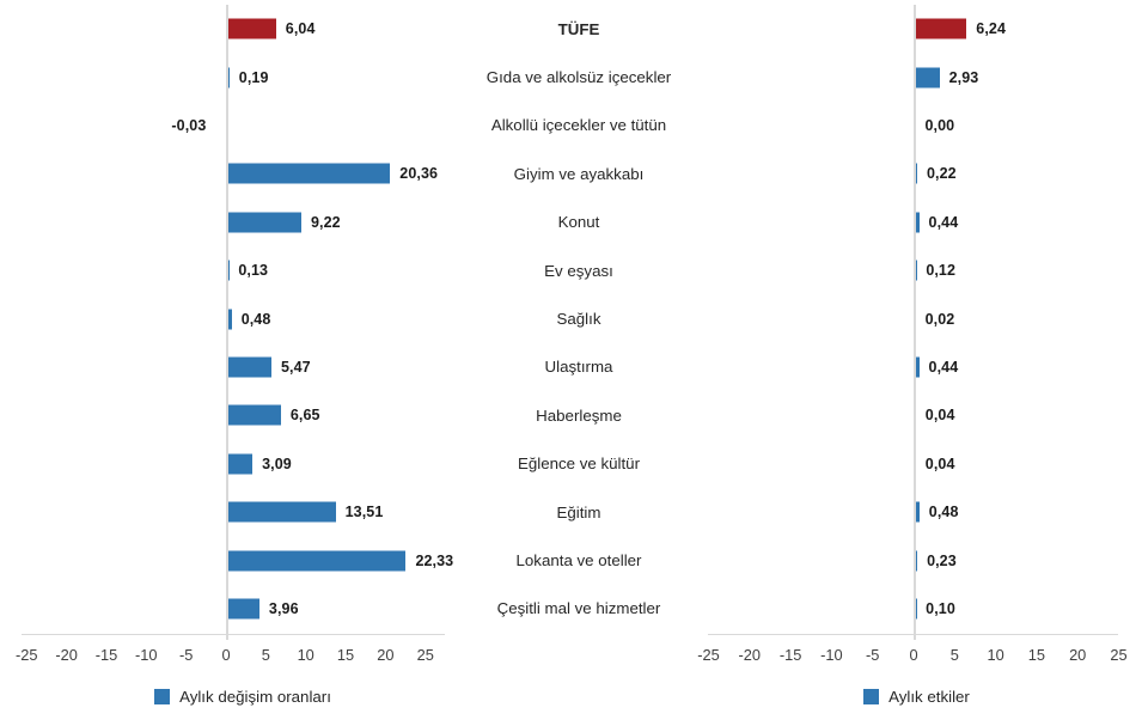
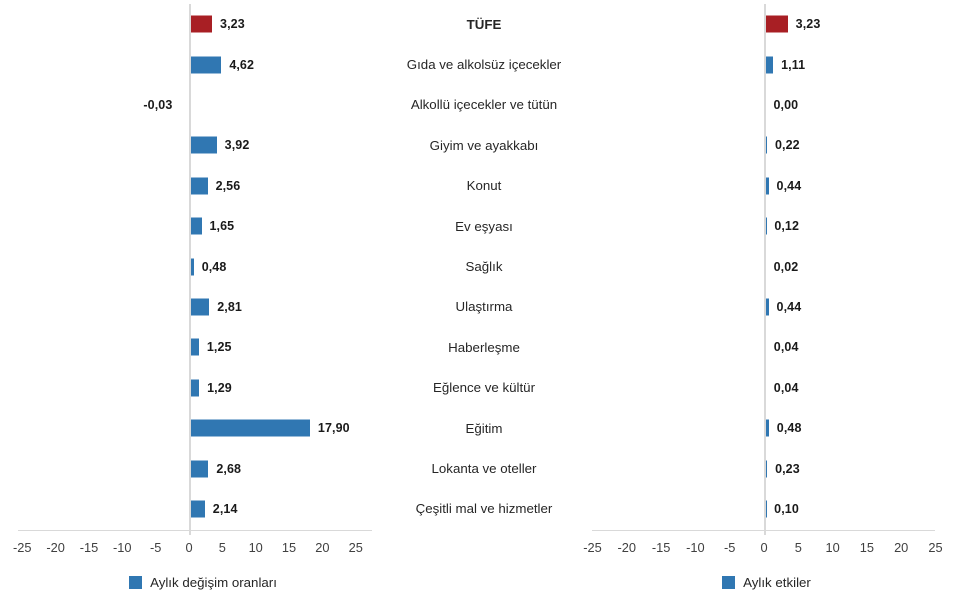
Aylık değişim oranları/TÜFE: 6,04 -> 3,23
Aylık etkiler/TÜFE: 6,24 -> 3,23
Aylık değişim oranları/Gıda ve alkolsüz içecekler: 0,19 -> 4,62
Aylık etkiler/Gıda ve alkolsüz içecekler: 2,93 -> 1,11
Aylık değişim oranları/Giyim ve ayakkabı: 20,36 -> 3,92
Aylık değişim oranları/Konut: 9,22 -> 2,56
Aylık değişim oranları/Ev eşyası: 0,13 -> 1,65
Aylık değişim oranları/Ulaştırma: 5,47 -> 2,81
Aylık değişim oranları/Haberleşme: 6,65 -> 1,25
Aylık değişim oranları/Eğlence ve kültür: 3,09 -> 1,29
Aylık değişim oranları/Eğitim: 13,51 -> 17,90
Aylık değişim oranları/Lokanta ve oteller: 22,33 -> 2,68
Aylık değişim oranları/Çeşitli mal ve hizmetler: 3,96 -> 2,14
